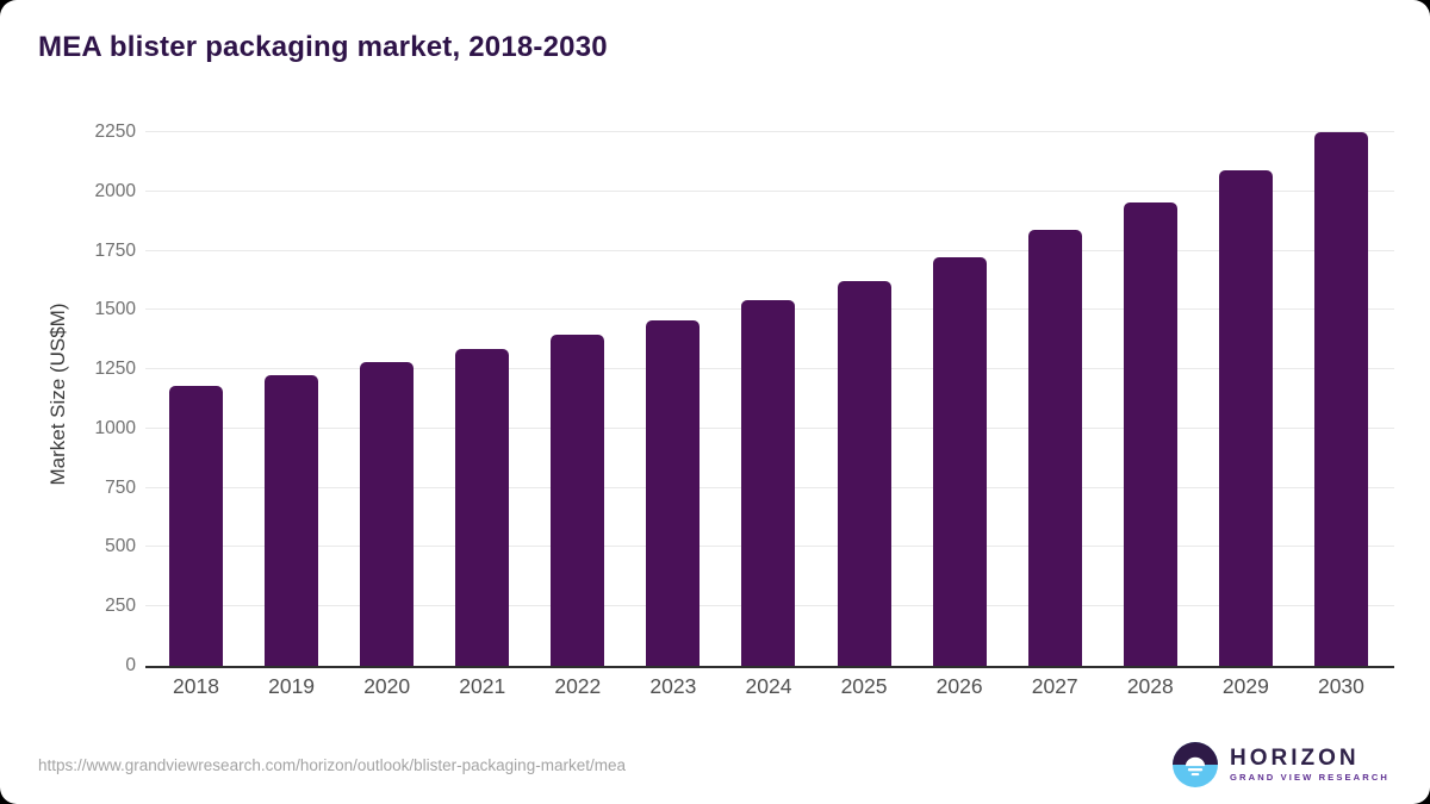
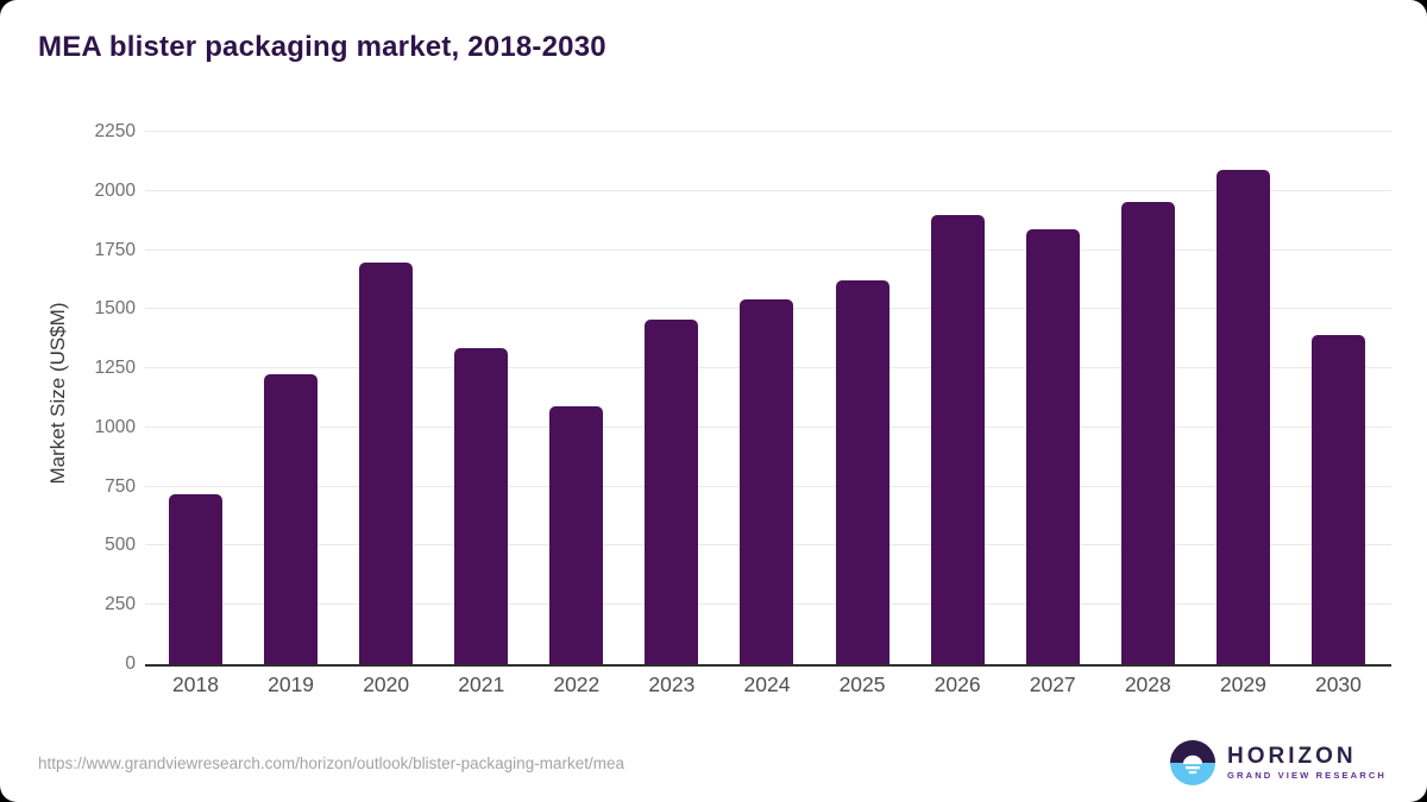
2018: 1180 -> 720
2020: 1280 -> 1700
2022: 1400 -> 1090
2026: 1720 -> 1900
2030: 2250 -> 1390
